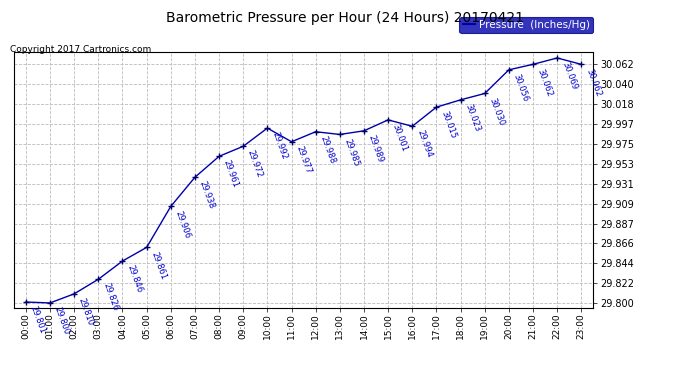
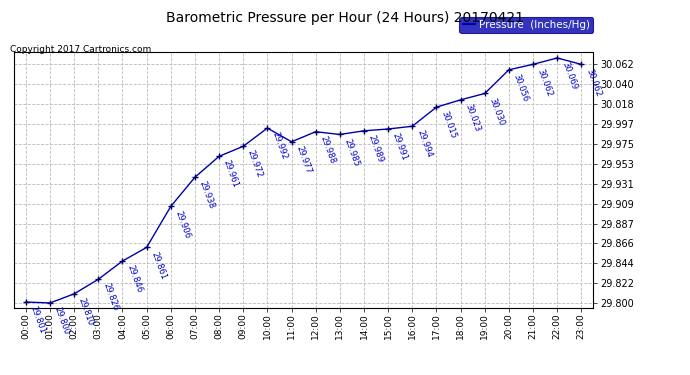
15:00: 30.001 -> 29.991
